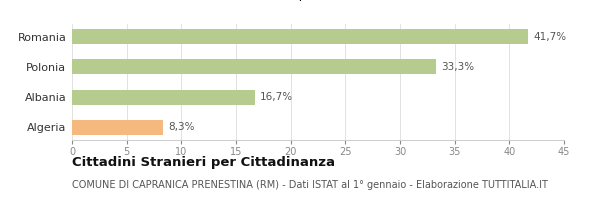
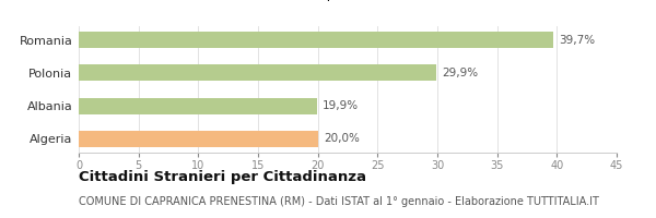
Romania: 41,7% -> 39,7%
Polonia: 33,3% -> 29,9%
Albania: 16,7% -> 19,9%
Algeria: 8,3% -> 20,0%
